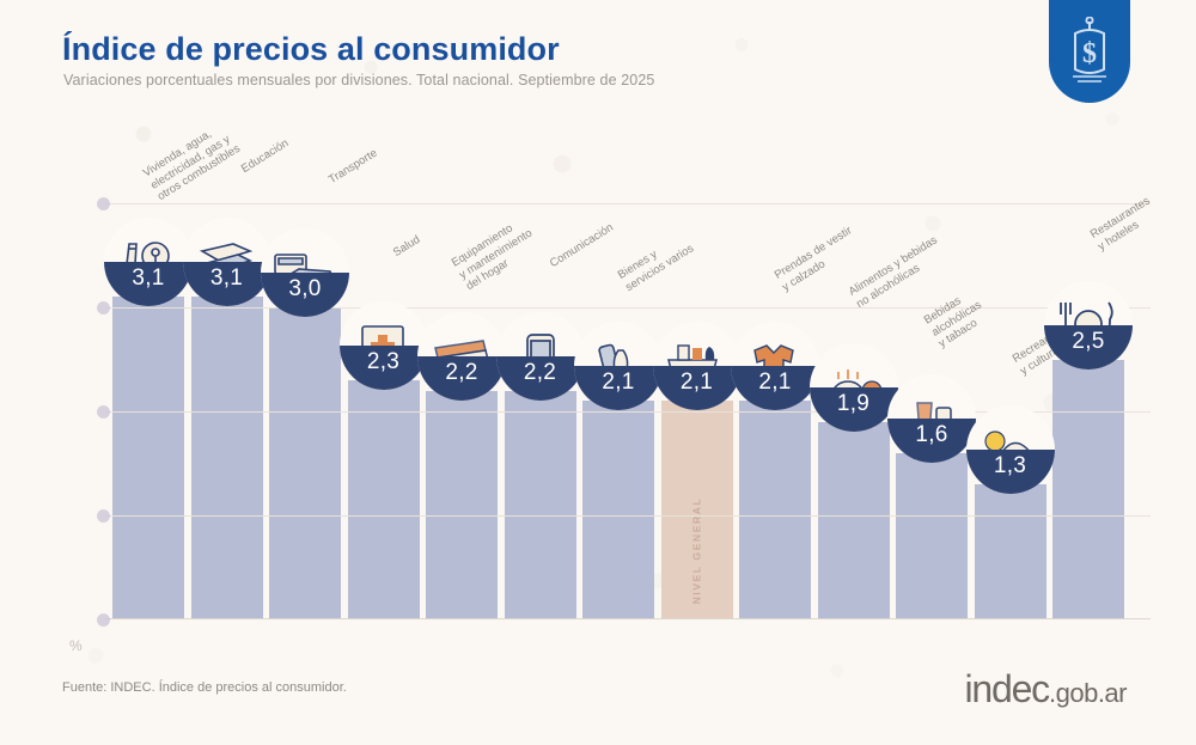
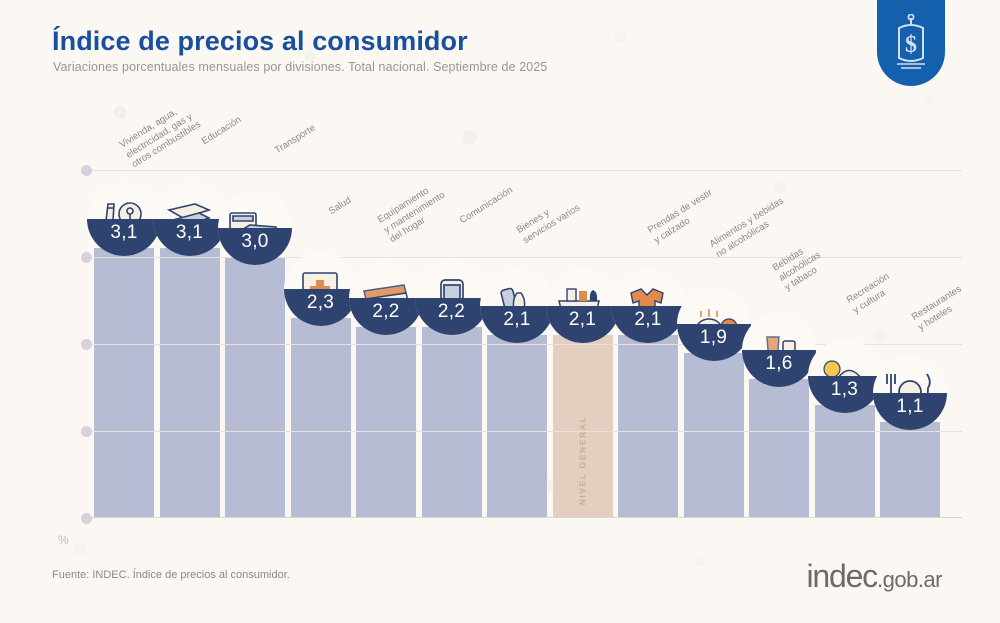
Restaurantes y hoteles: 2,5 -> 1,1
